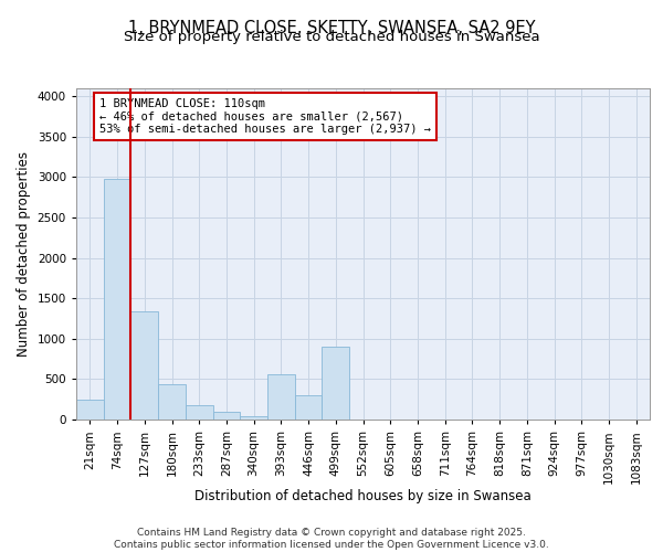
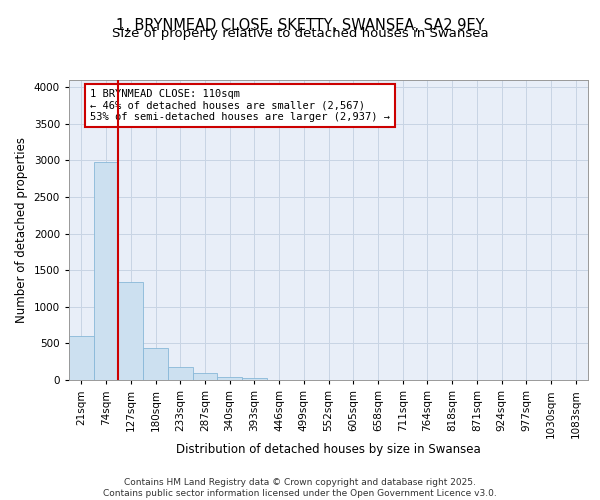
21sqm: 240 -> 600
393sqm: 560 -> 20
446sqm: 300 -> 0
499sqm: 900 -> 0
